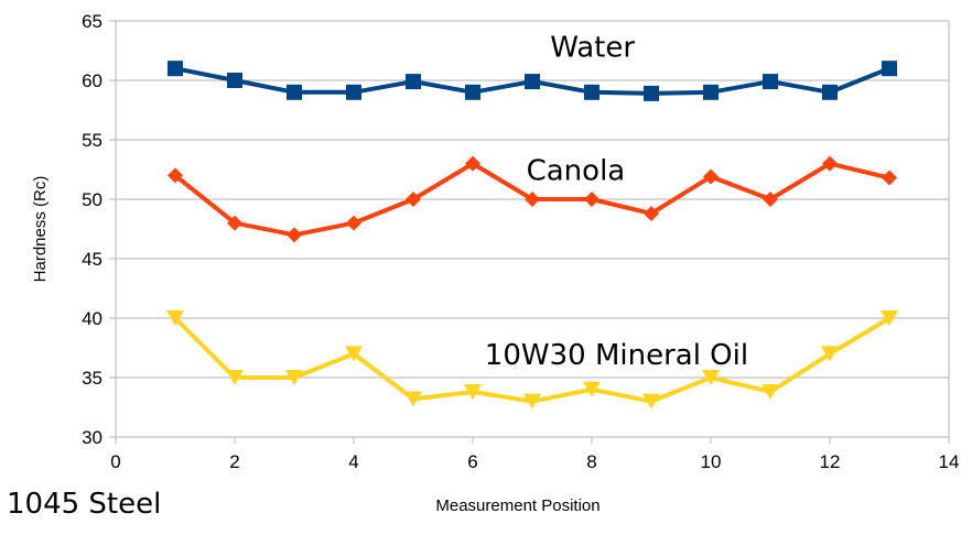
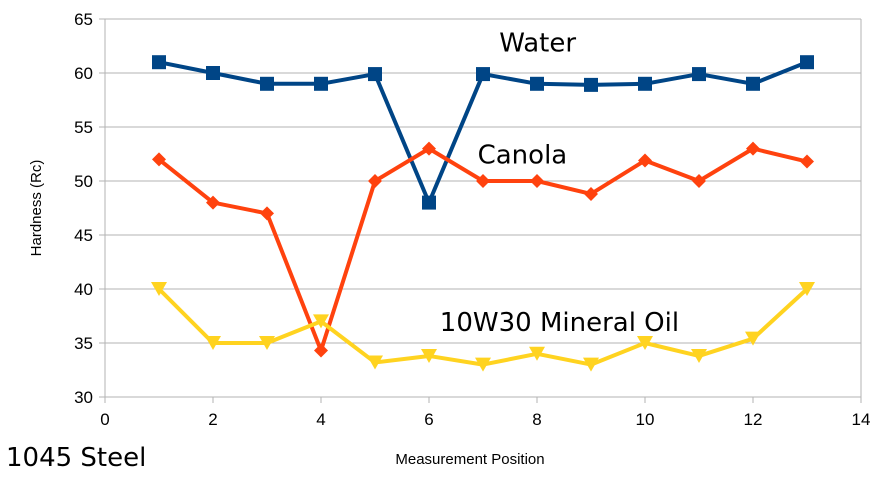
Canola/4: 48.0 -> 34.3
Water/6: 59.0 -> 48.0
10W30 Mineral Oil/12: 37.0 -> 35.4
